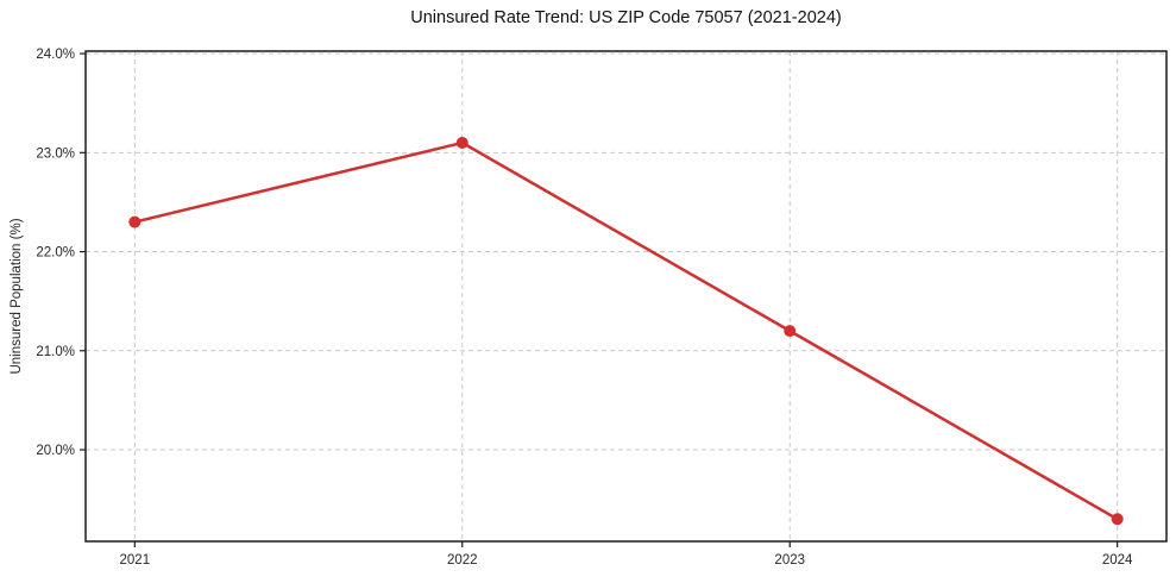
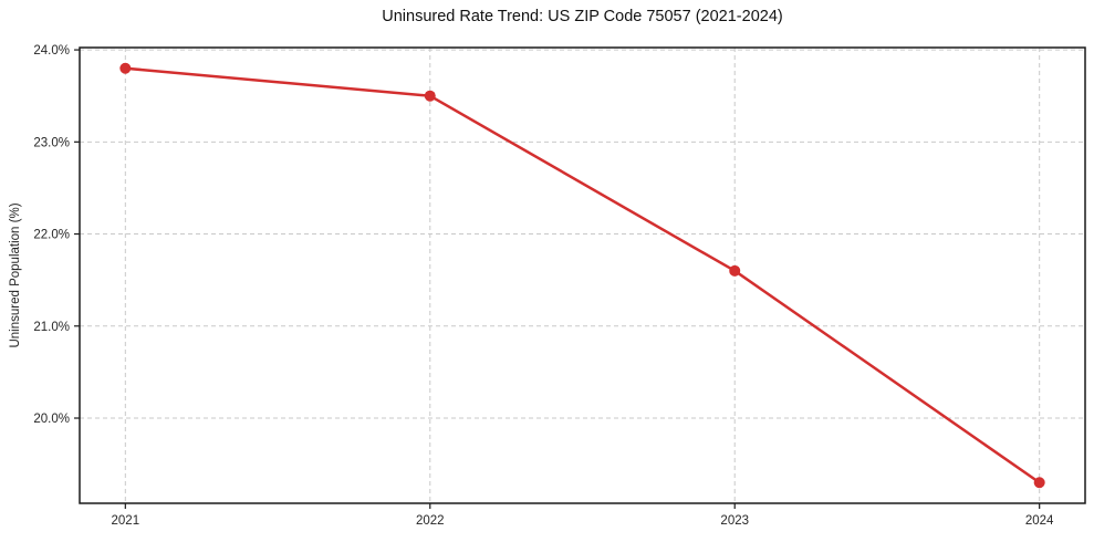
2021: 22.3% -> 23.8%
2022: 23.1% -> 23.5%
2023: 21.2% -> 21.6%
